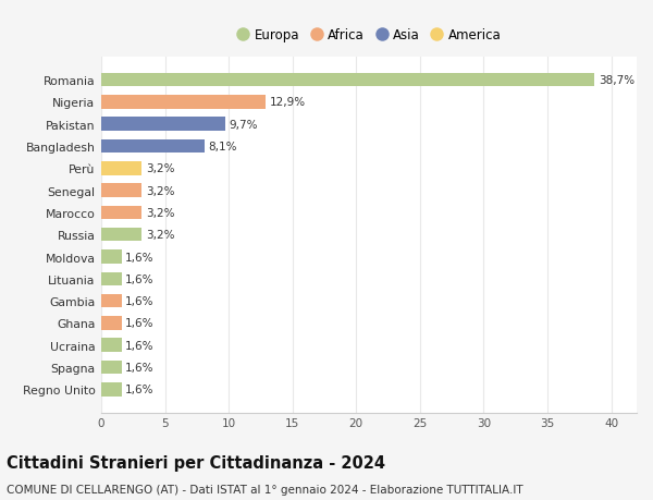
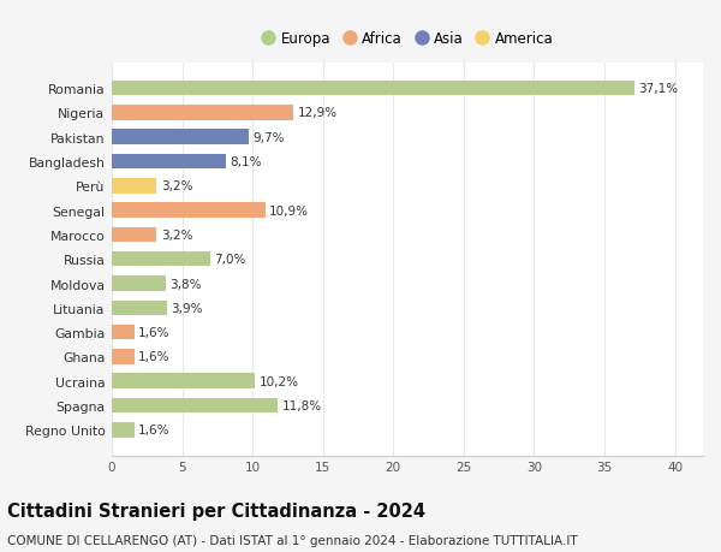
Romania: 38,7% -> 37,1%
Senegal: 3,2% -> 10,9%
Russia: 3,2% -> 7,0%
Moldova: 1,6% -> 3,8%
Lituania: 1,6% -> 3,9%
Ucraina: 1,6% -> 10,2%
Spagna: 1,6% -> 11,8%
